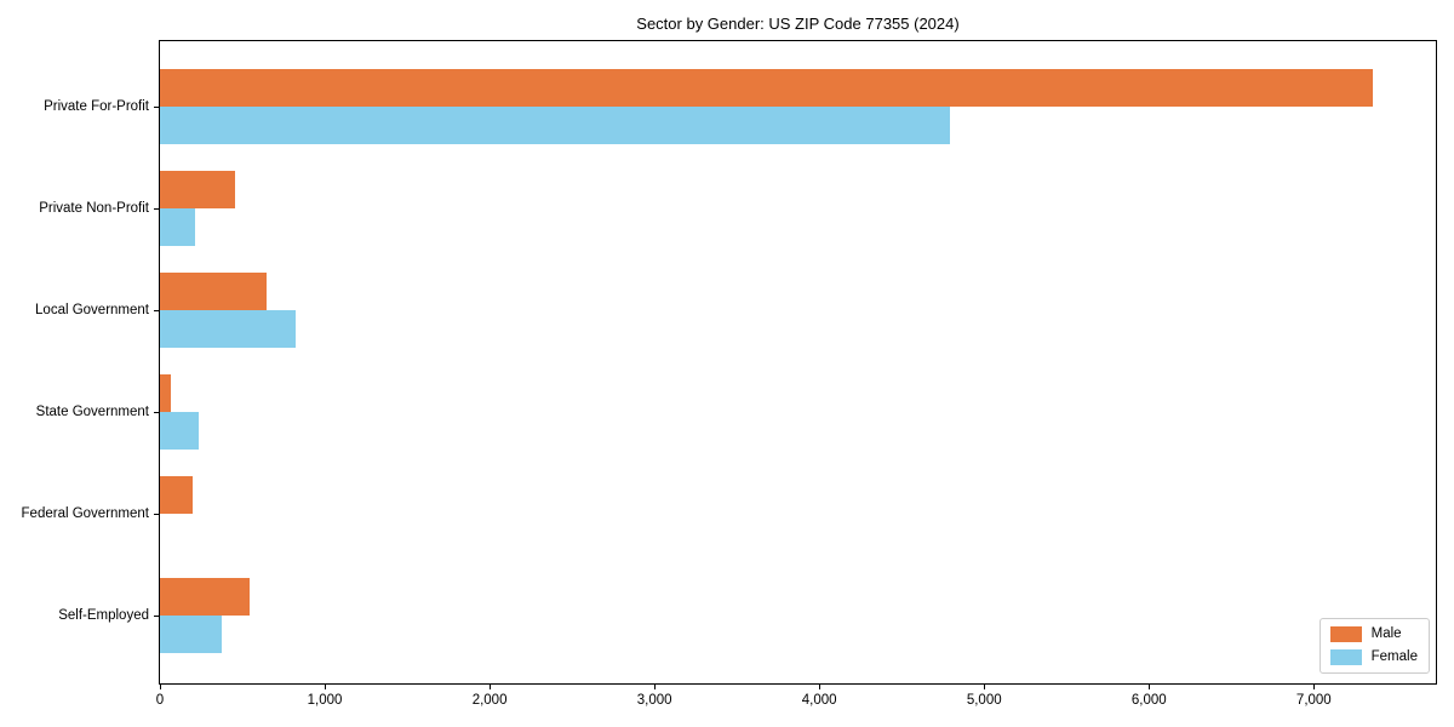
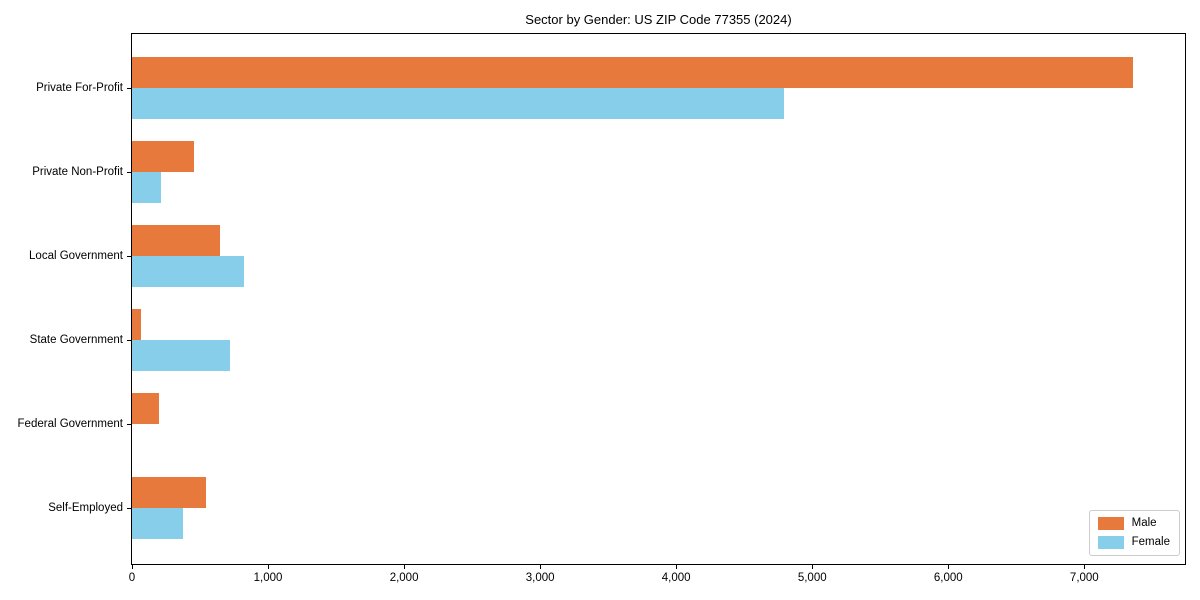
Female/State Government: 240 -> 720
